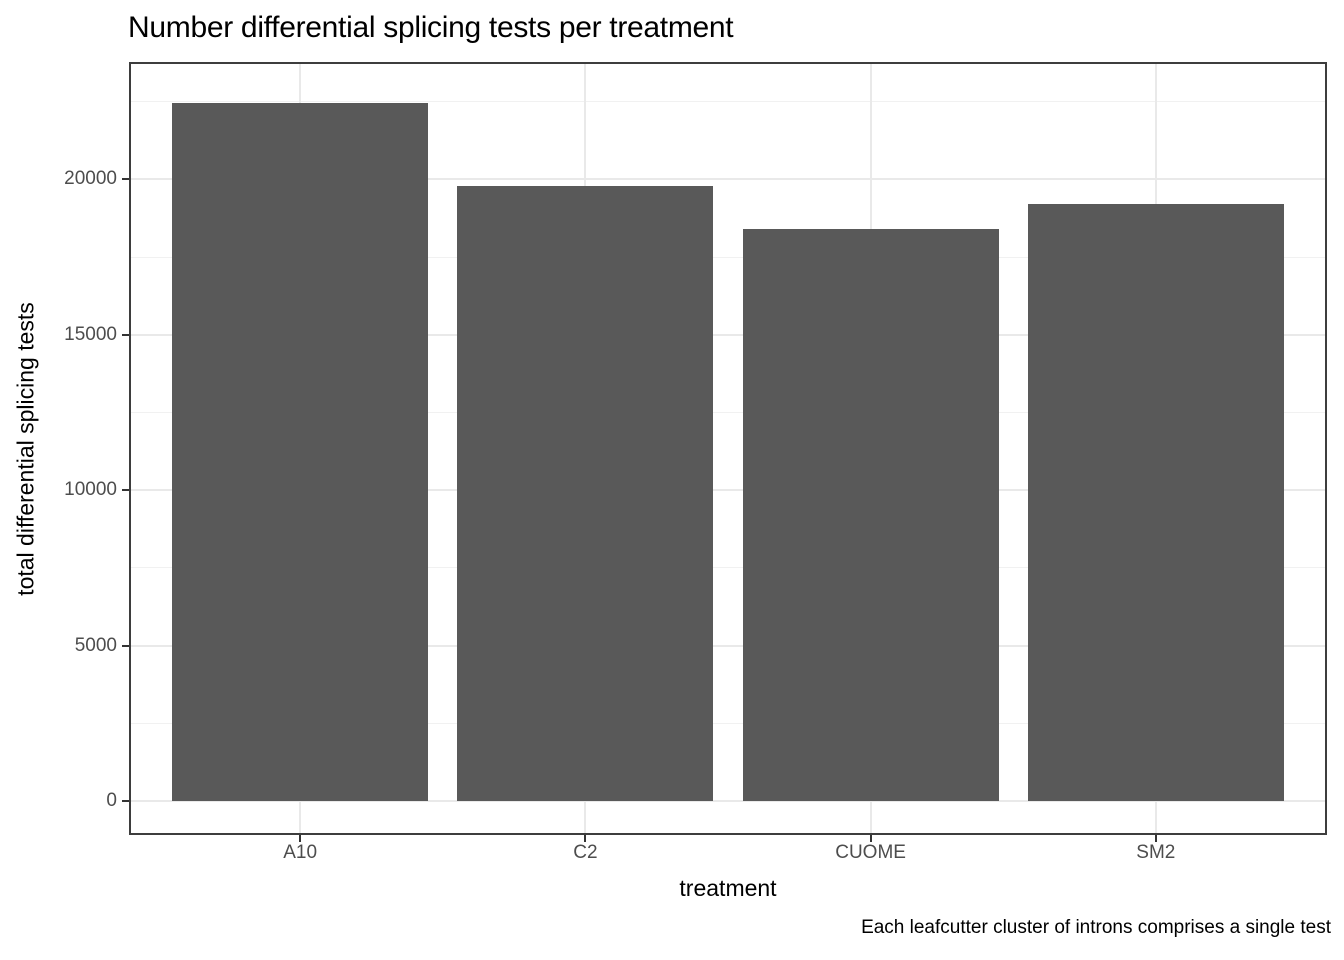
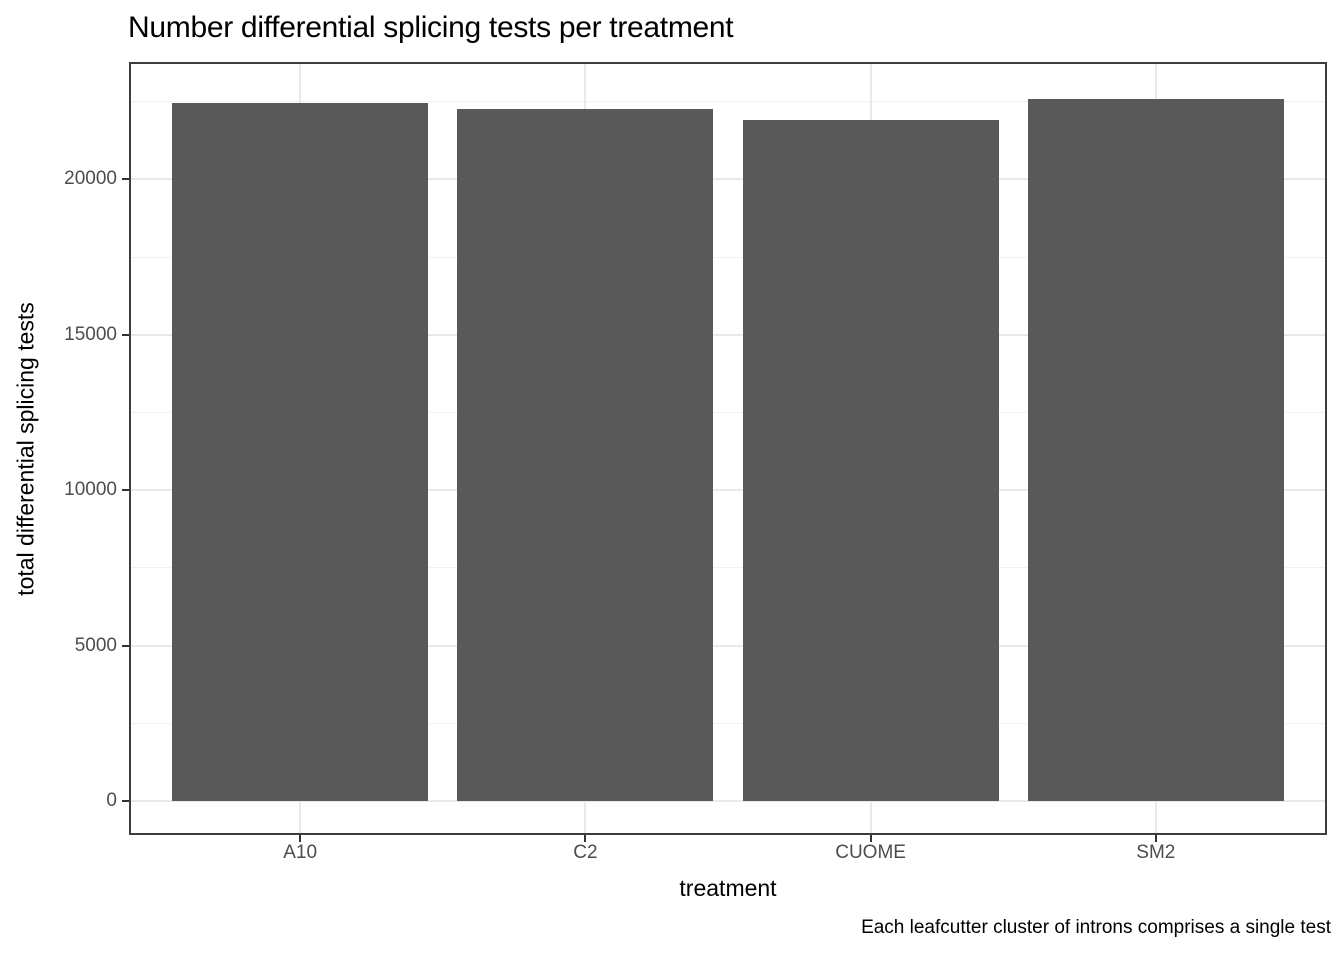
C2: 19800 -> 22200
CUOME: 18400 -> 21900
SM2: 19200 -> 22600
